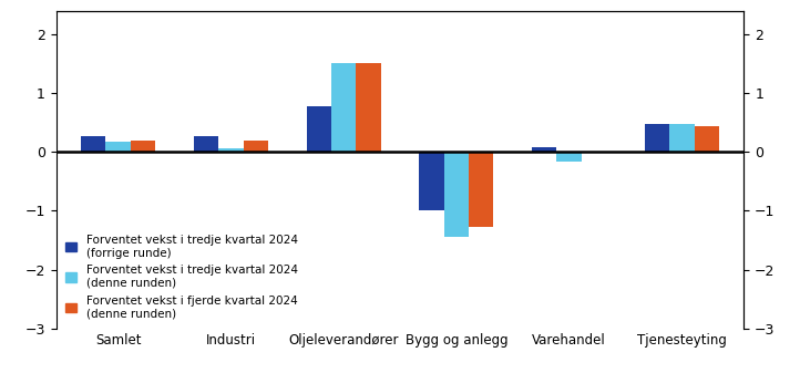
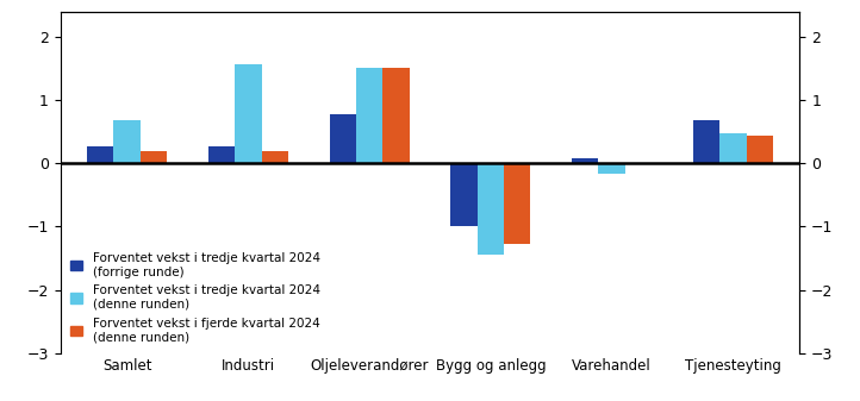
Forventet vekst i tredje kvartal 2024 (denne runden)/Samlet: 0.18 -> 0.68
Forventet vekst i tredje kvartal 2024 (denne runden)/Industri: 0.07 -> 1.58
Forventet vekst i tredje kvartal 2024 (forrige runde)/Tjenesteyting: 0.47 -> 0.68
